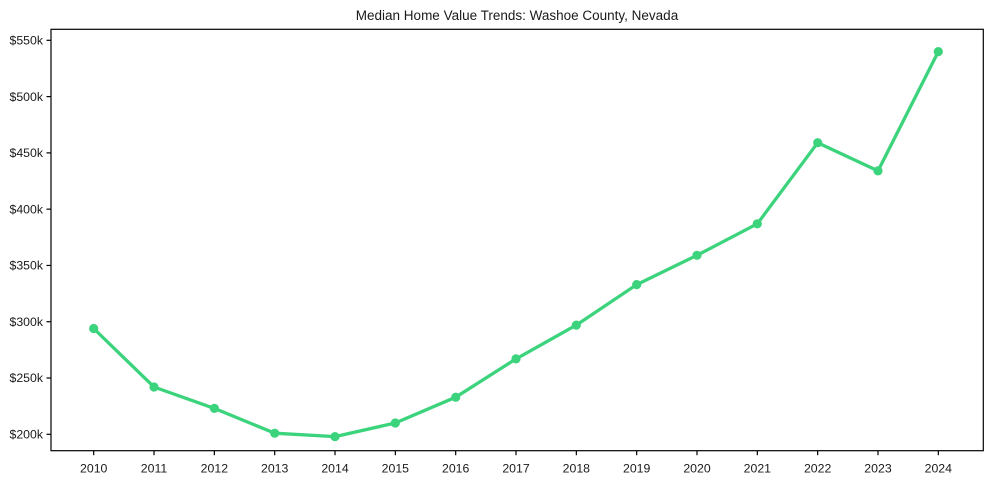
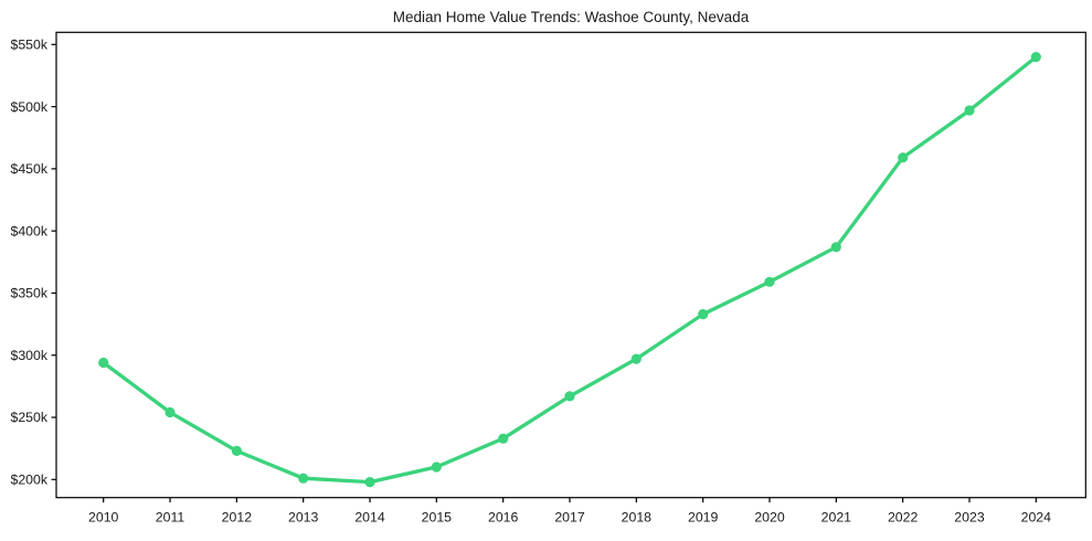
2011: $242k -> $254k
2023: $434k -> $497k
